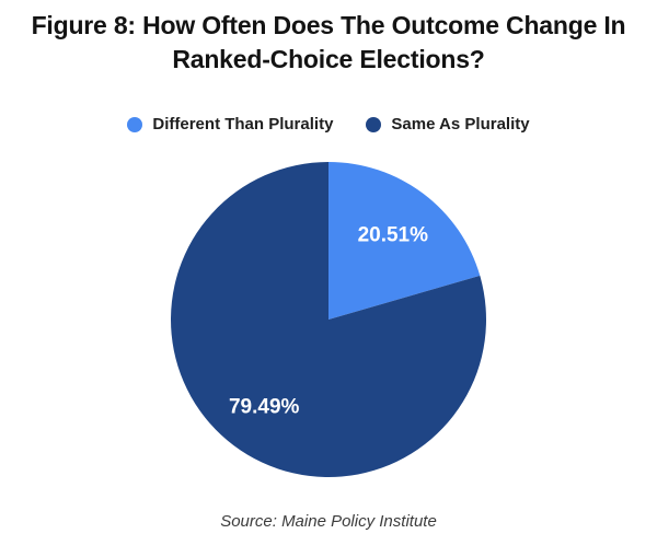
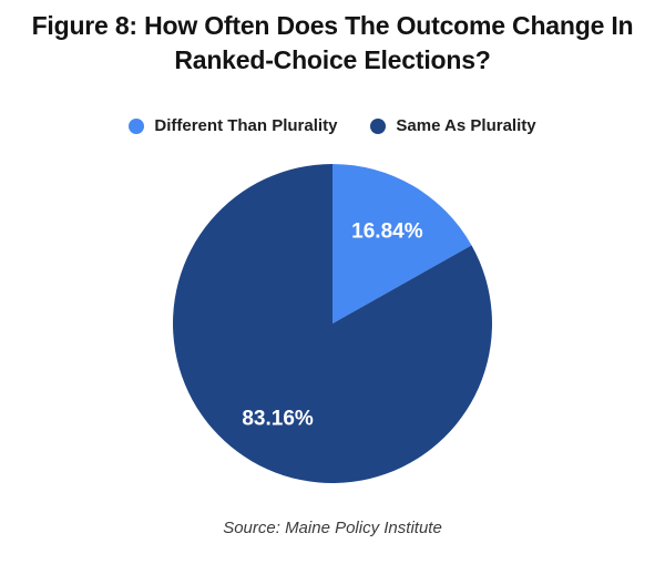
Different Than Plurality: 20.51% -> 16.84%
Same As Plurality: 79.49% -> 83.16%
